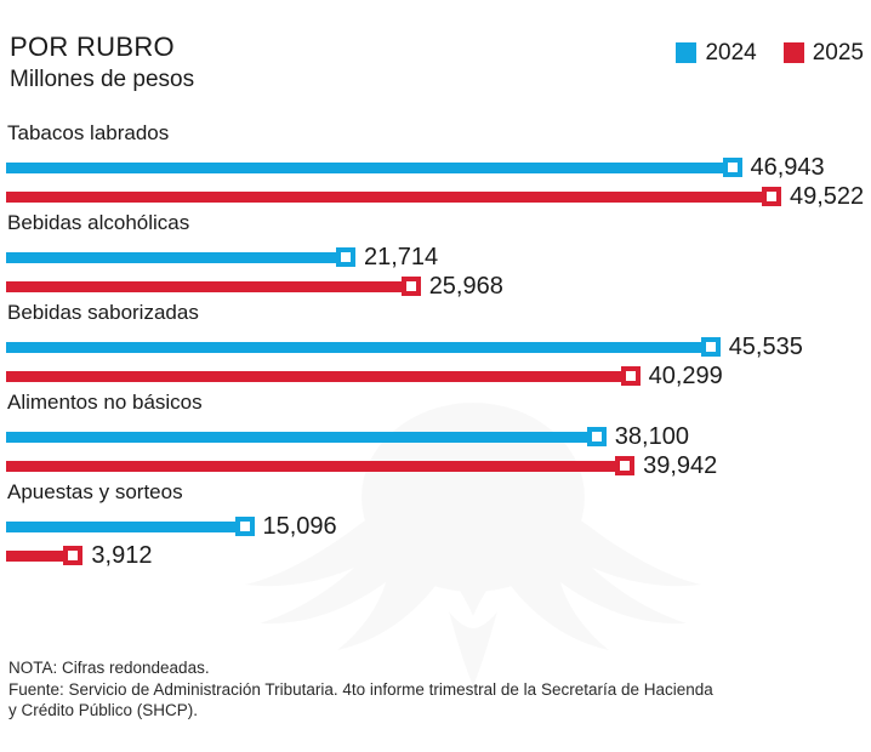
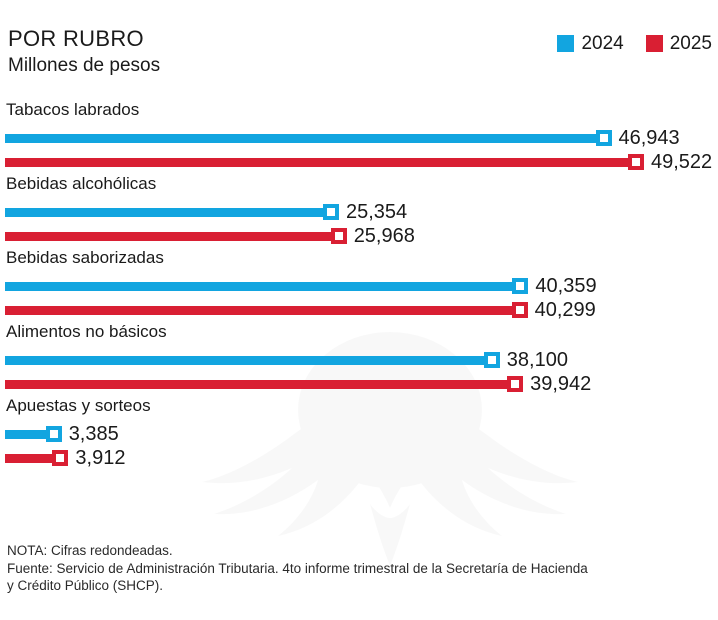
2024/Bebidas alcohólicas: 21,714 -> 25,354
2024/Bebidas saborizadas: 45,535 -> 40,359
2024/Apuestas y sorteos: 15,096 -> 3,385
